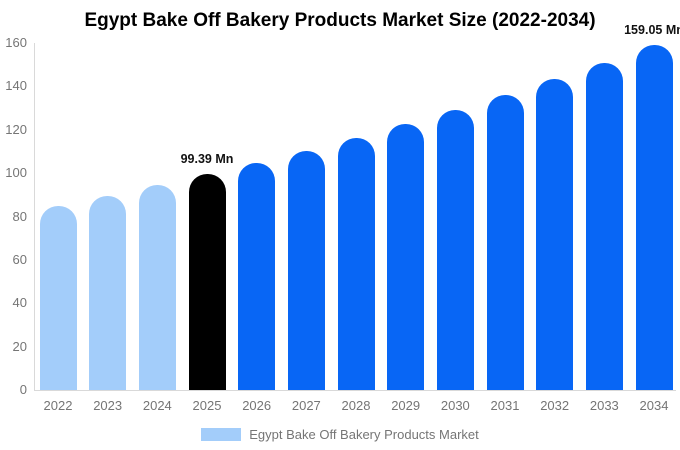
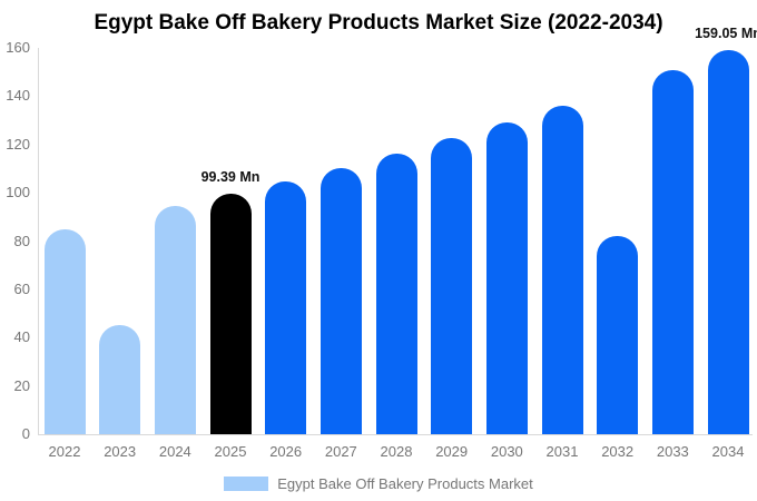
2023: 90 -> 45
2032: 143 -> 82
